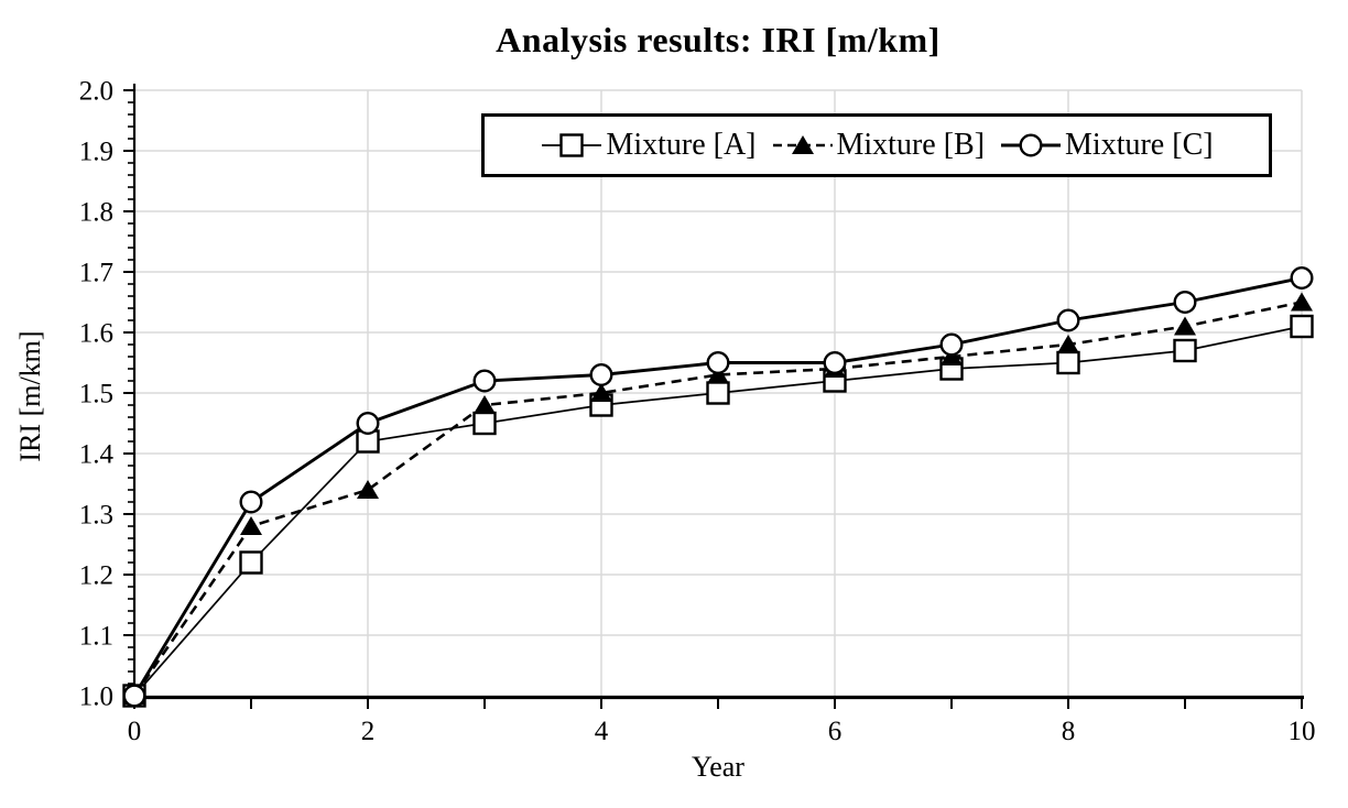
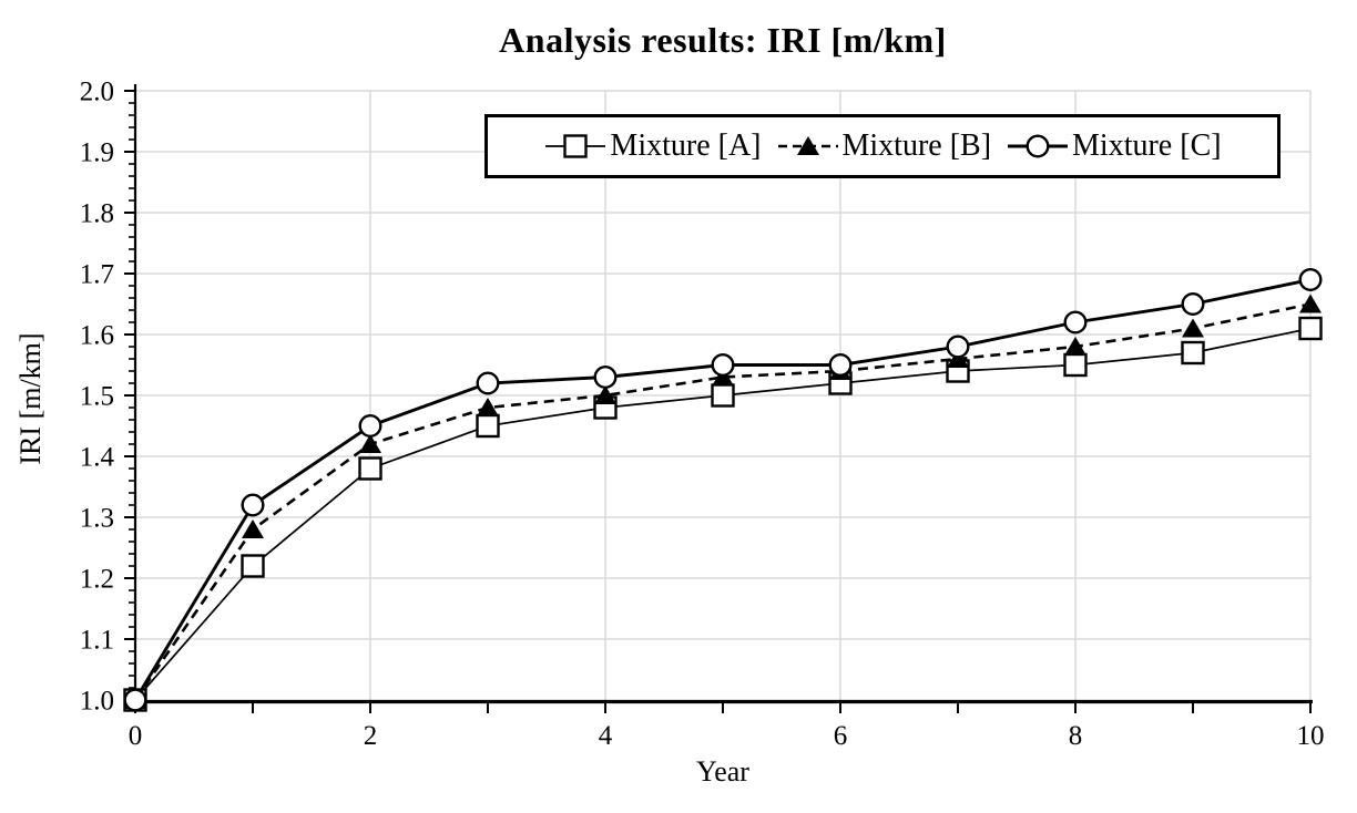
Mixture [A]/2: 1.42 -> 1.38
Mixture [B]/2: 1.34 -> 1.42
